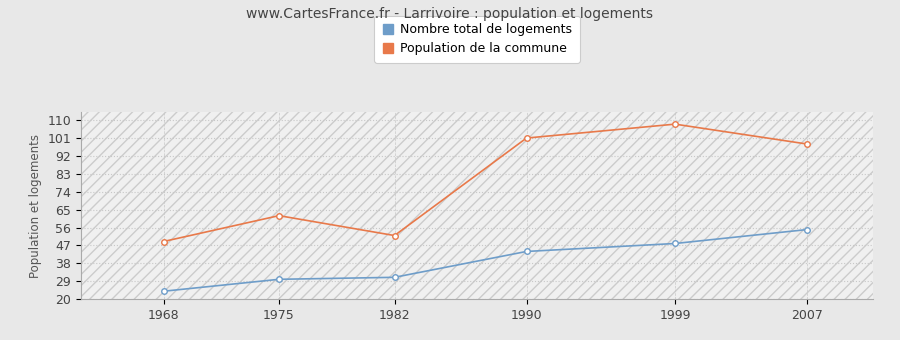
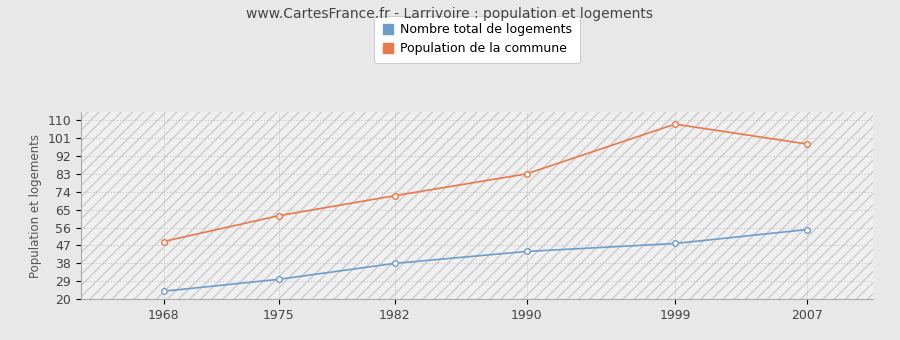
Nombre total de logements/1982: 31 -> 38
Population de la commune/1982: 52 -> 72
Population de la commune/1990: 101 -> 83
